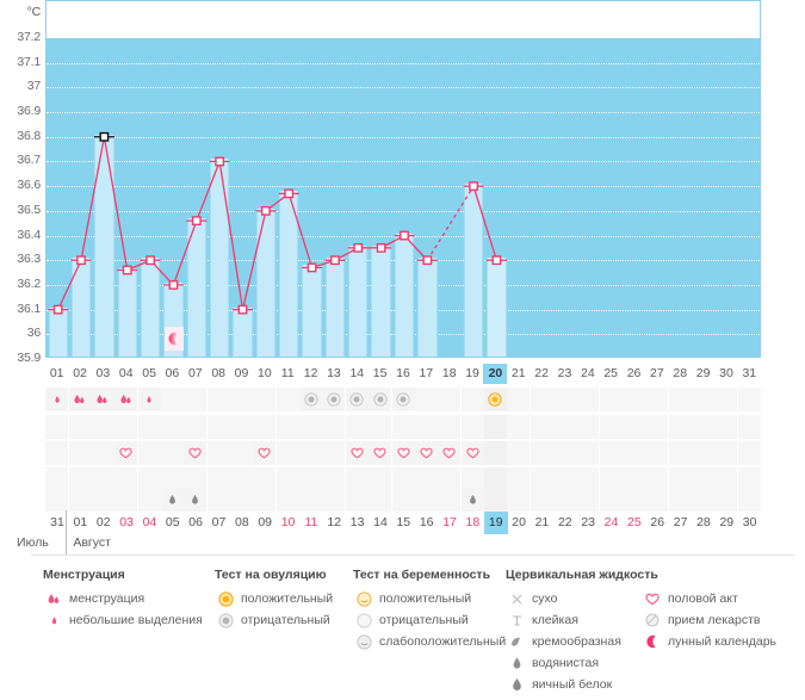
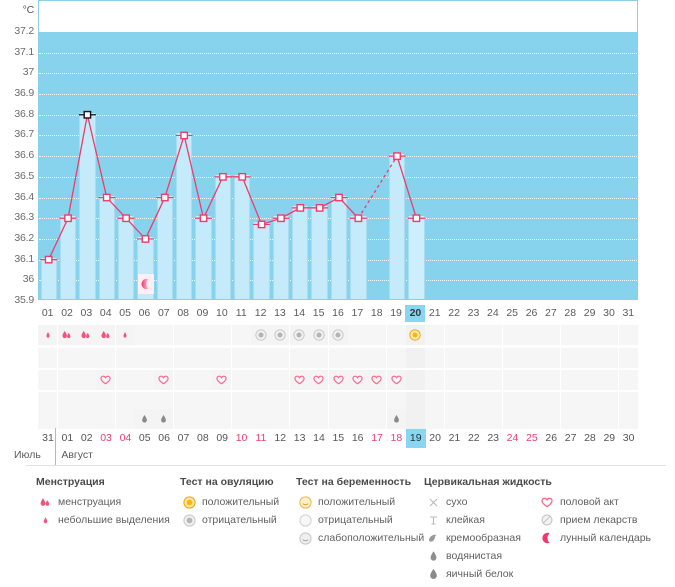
04: 36.26 -> 36.40
07: 36.46 -> 36.40
09: 36.10 -> 36.30
11: 36.57 -> 36.50
